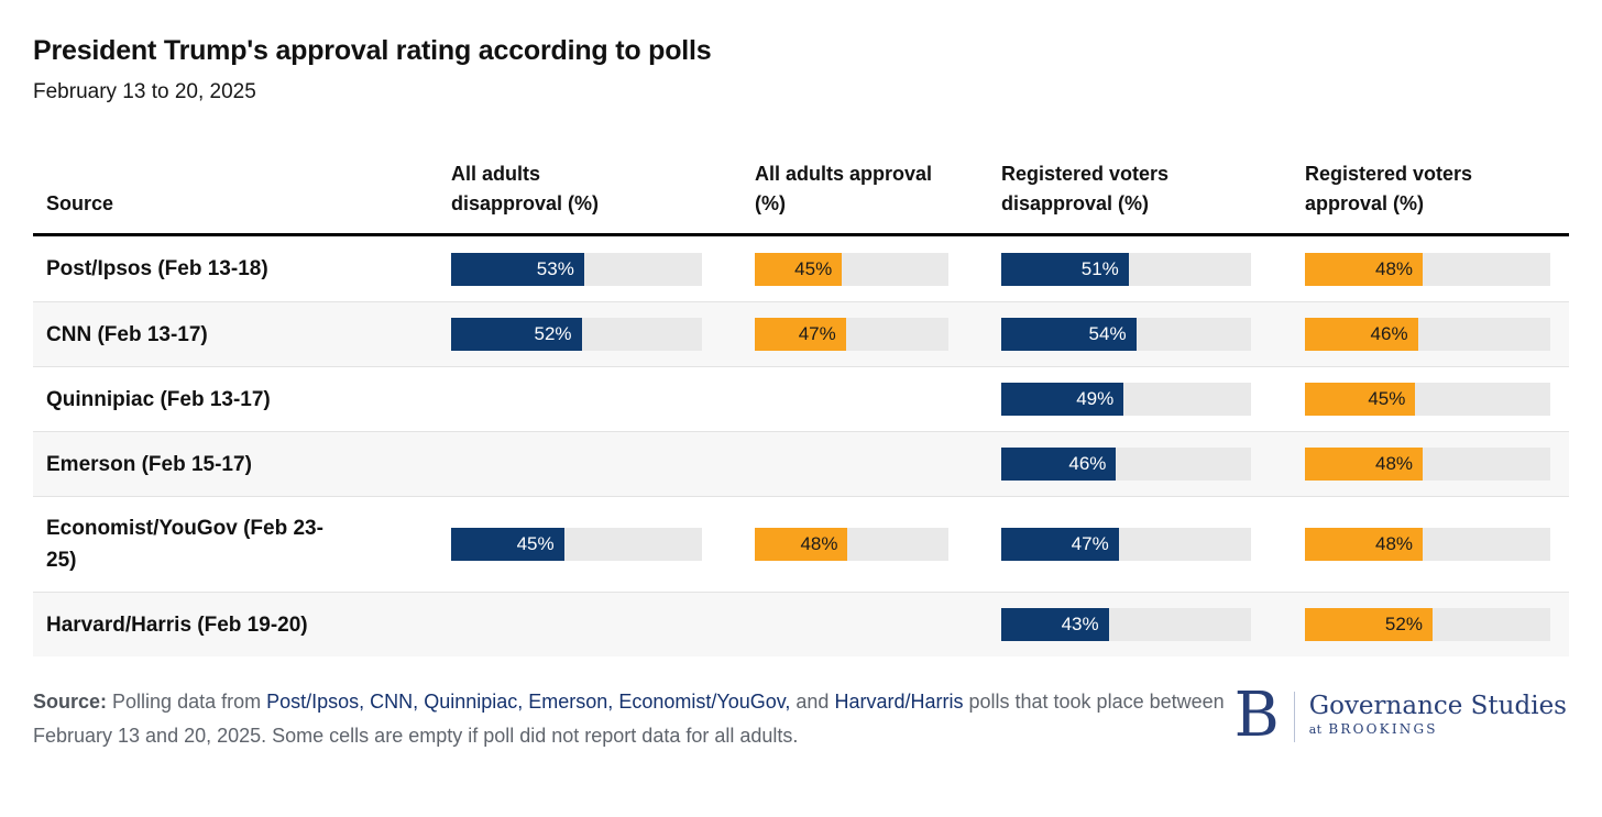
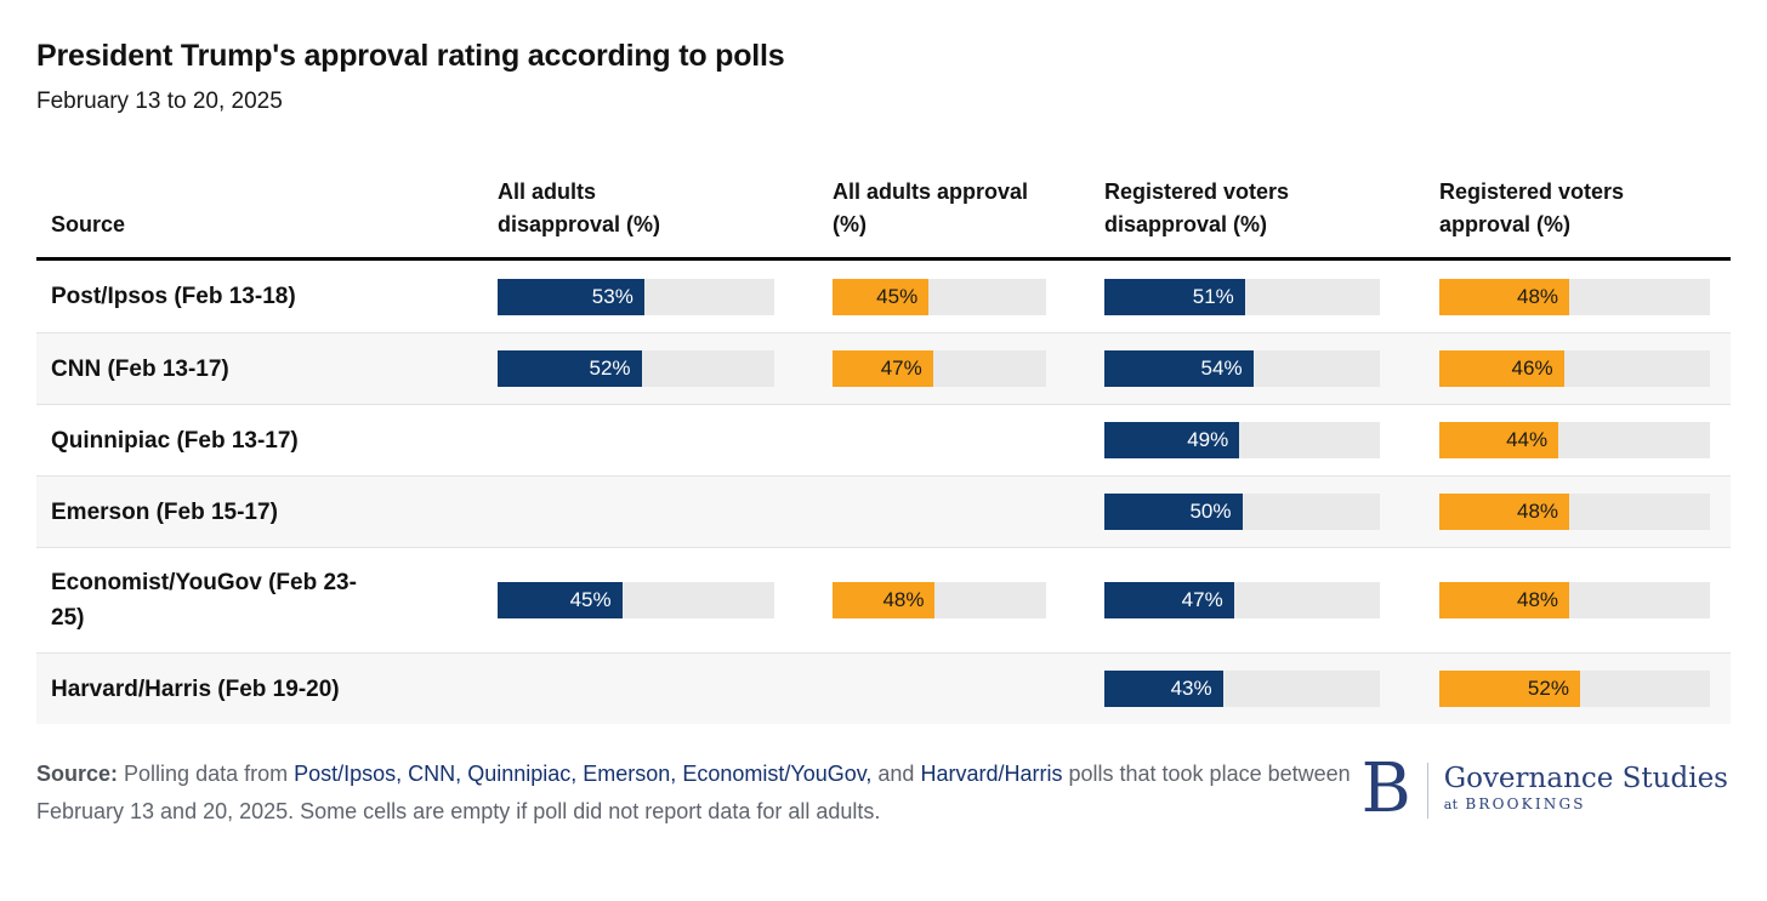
Registered voters approval (%)/Quinnipiac (Feb 13-17): 45% -> 44%
Registered voters disapproval (%)/Emerson (Feb 15-17): 46% -> 50%
